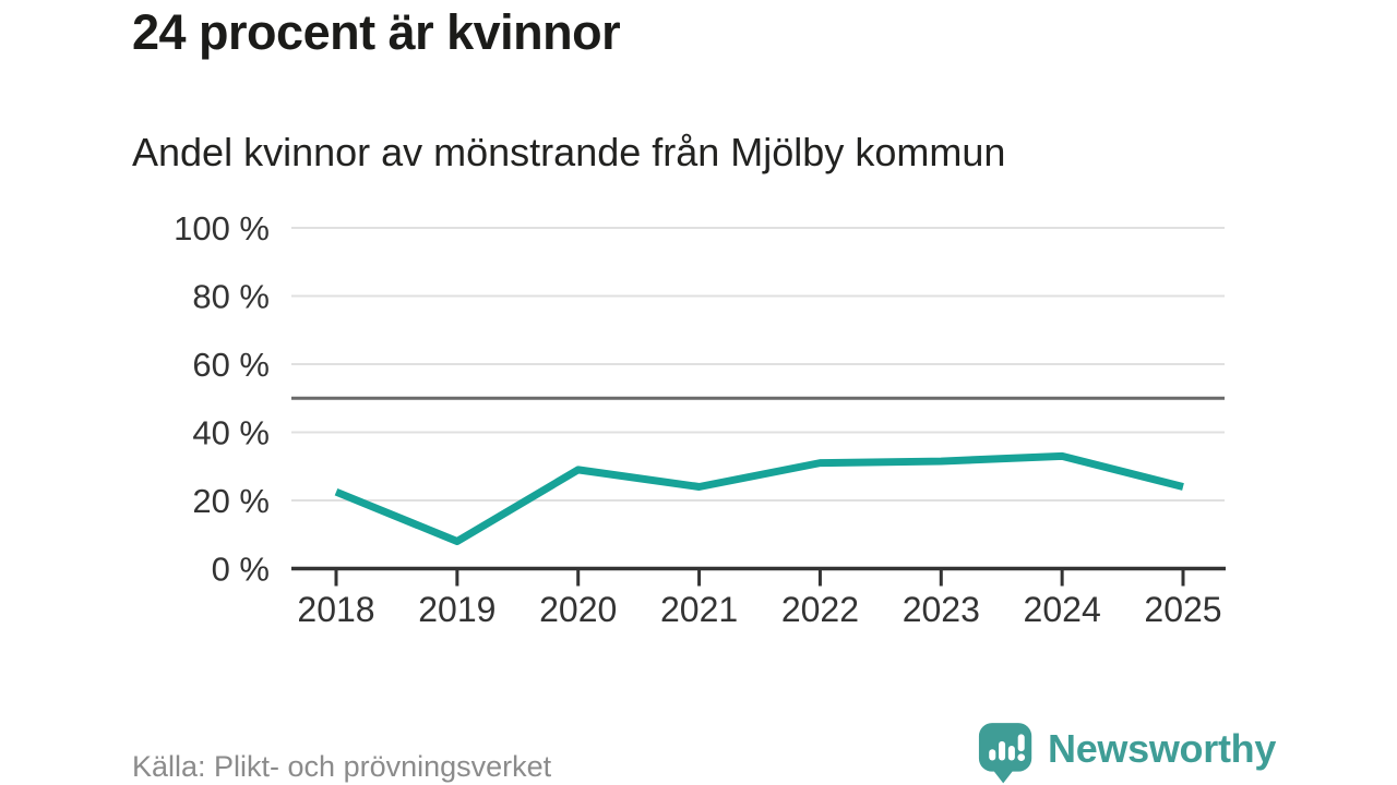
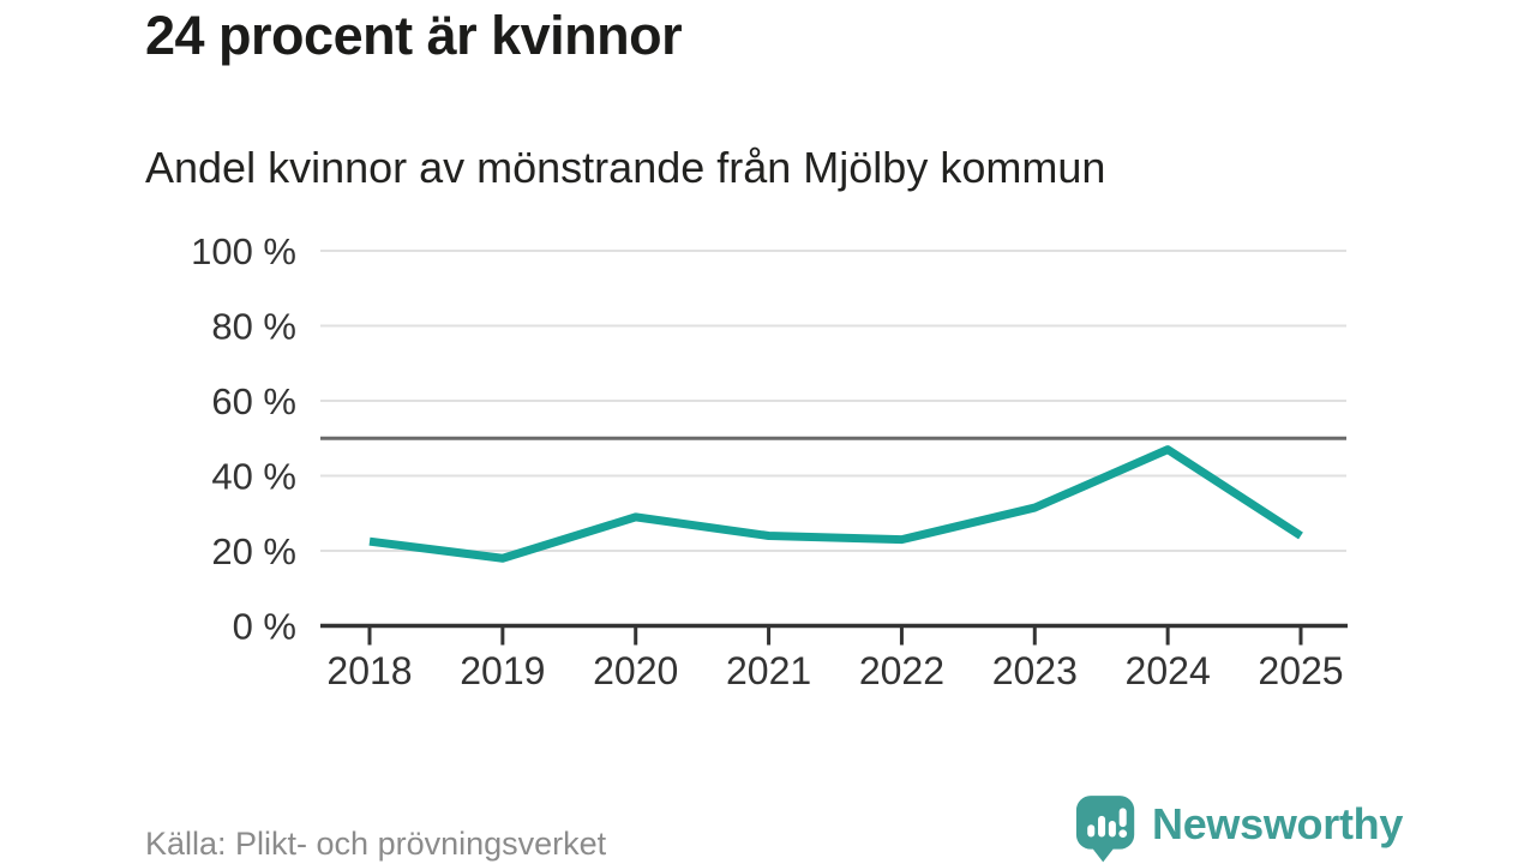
2019: 8% -> 18%
2022: 31% -> 23%
2024: 33% -> 47%
